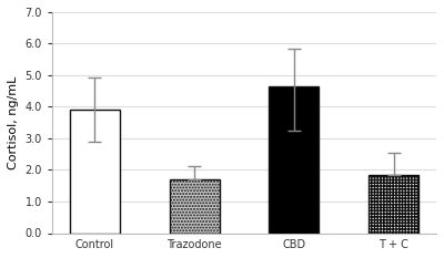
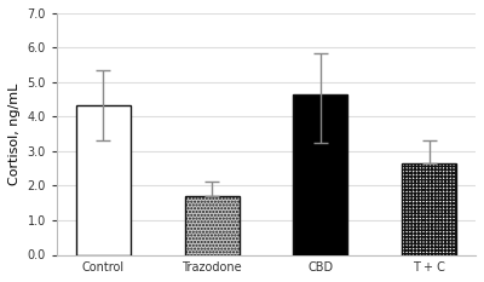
Control: 3.90 -> 4.32
T + C: 1.85 -> 2.65
